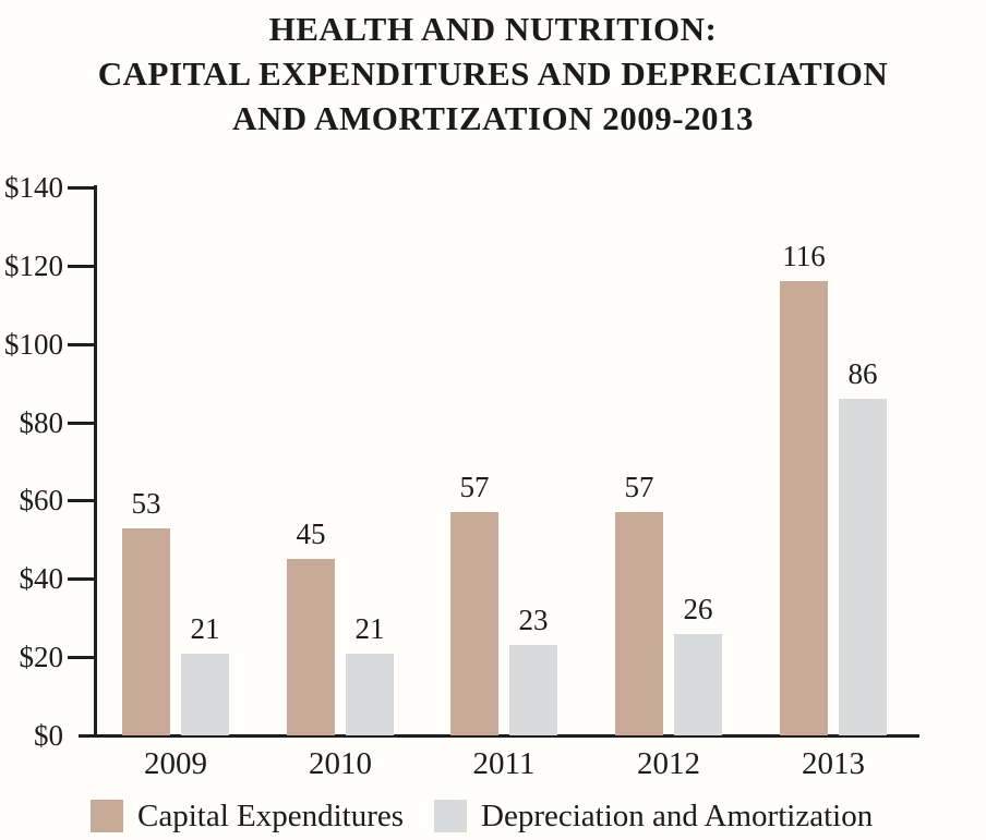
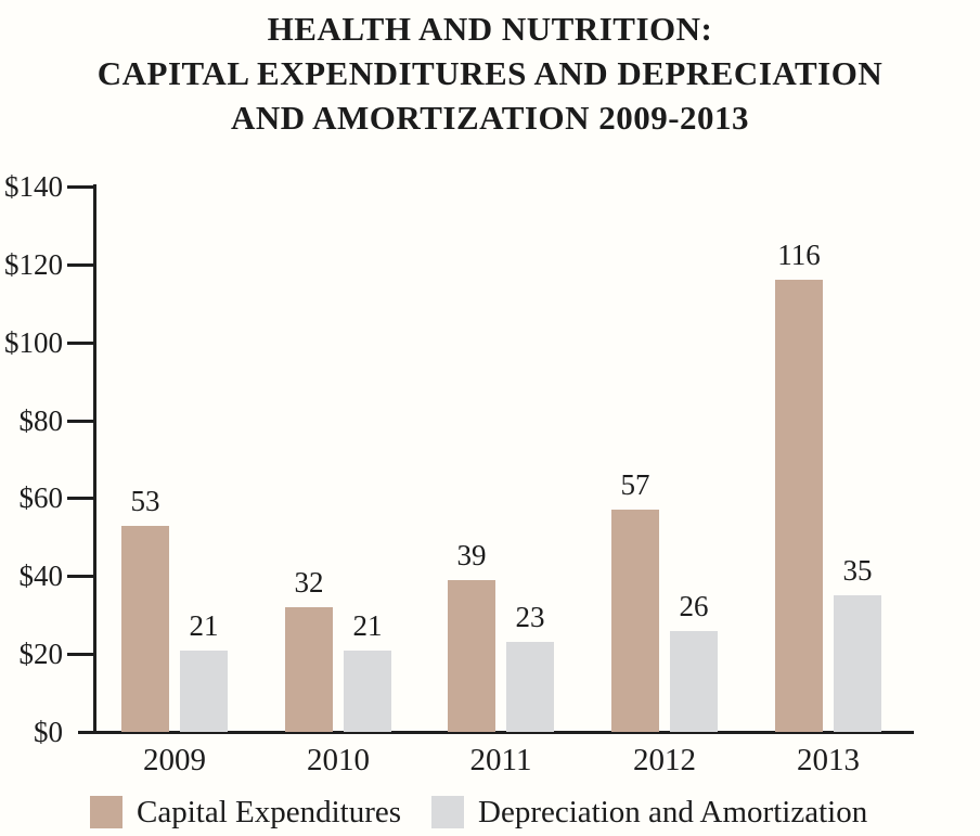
Capital Expenditures/2010: 45 -> 32
Capital Expenditures/2011: 57 -> 39
Depreciation and Amortization/2013: 86 -> 35
